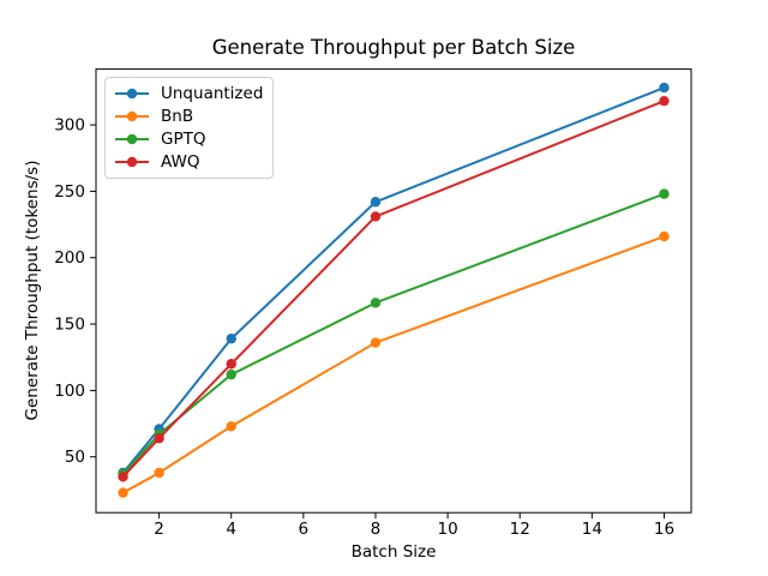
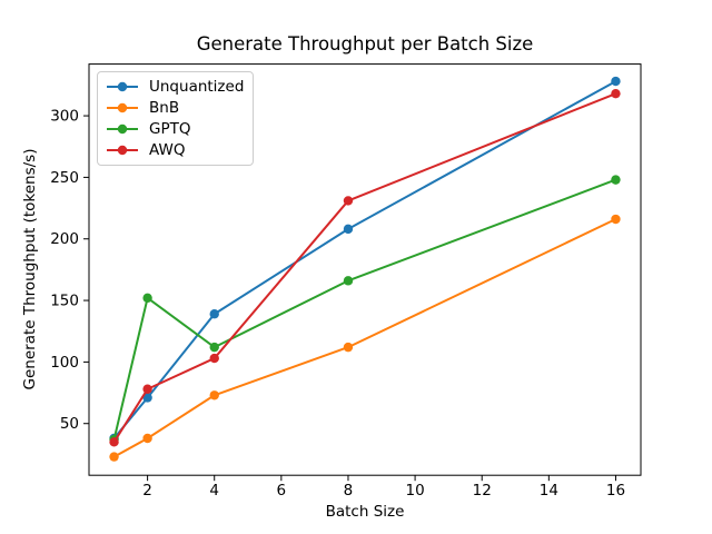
GPTQ/2: 67 -> 152
AWQ/2: 64 -> 78
AWQ/4: 120 -> 103
Unquantized/8: 242 -> 208
BnB/8: 136 -> 112
